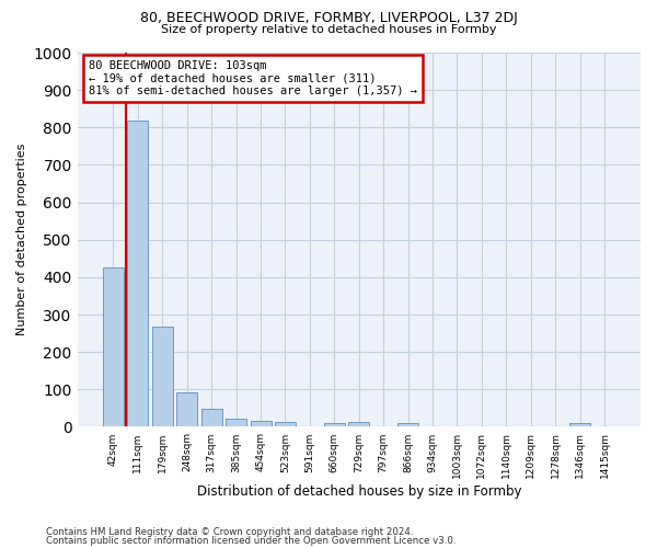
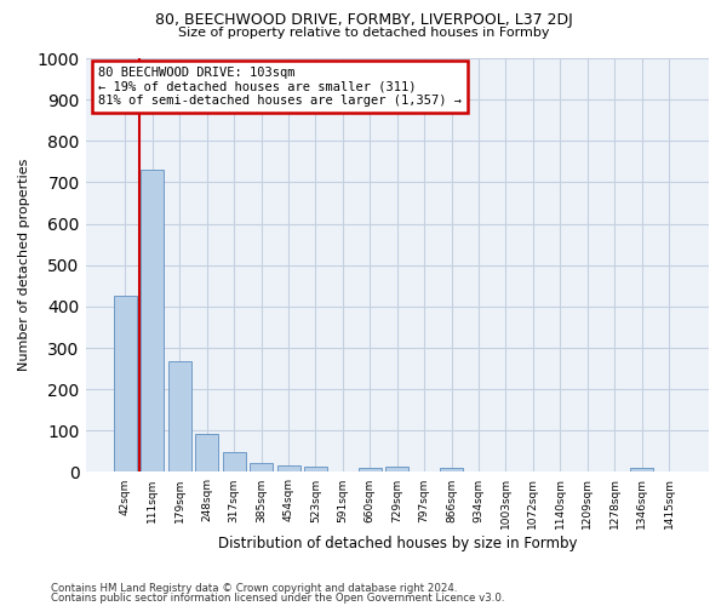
111sqm: 817 -> 730
